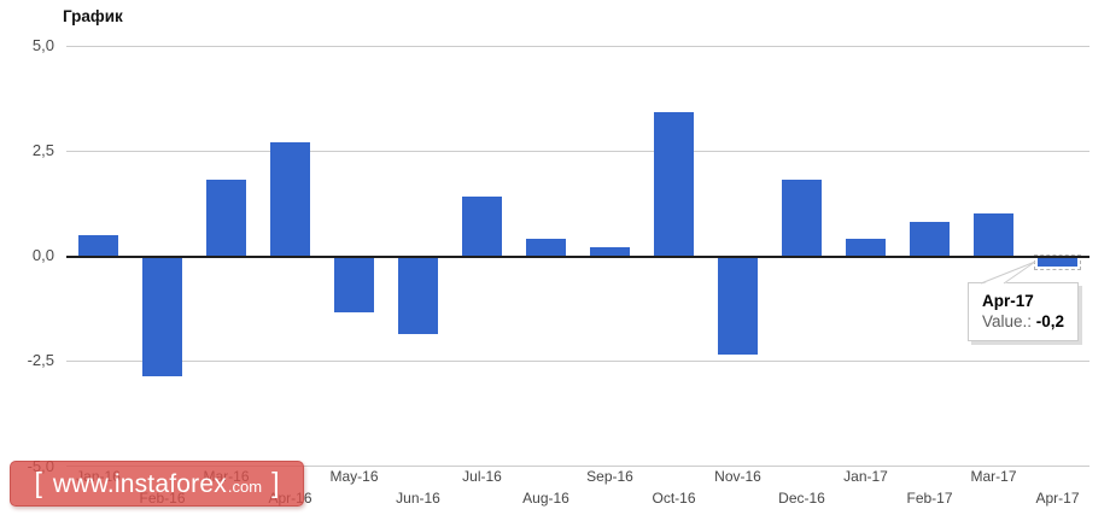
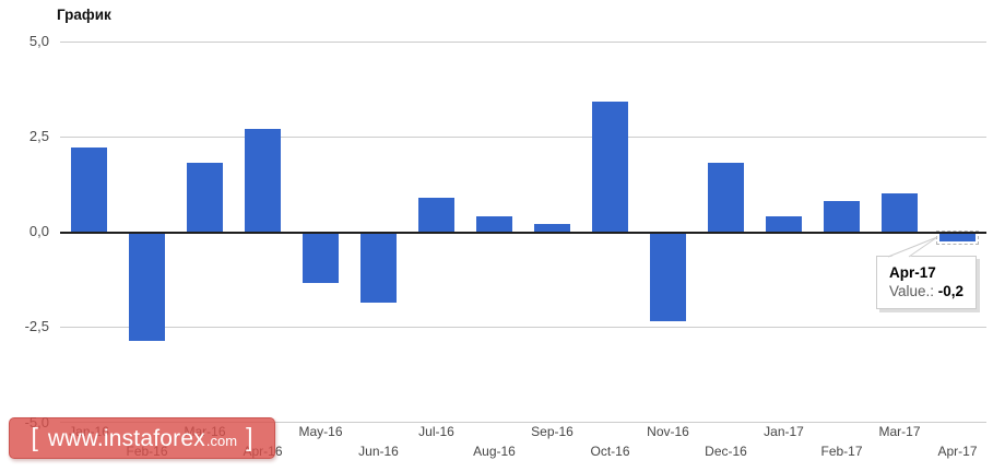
Jan-16: 0,5 -> 2,2
Jul-16: 1,4 -> 0,9
